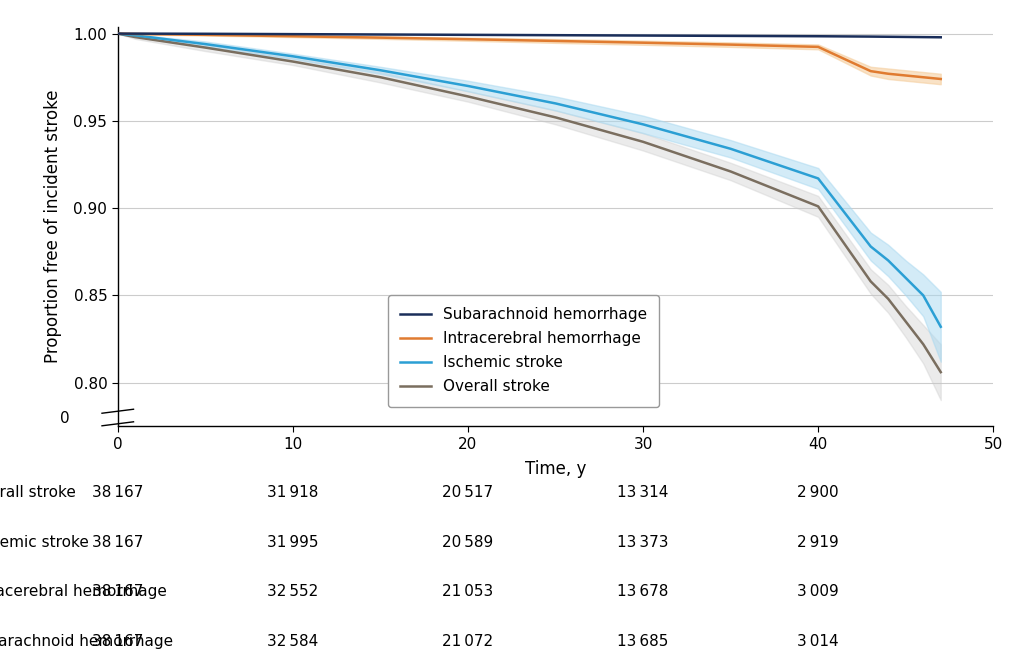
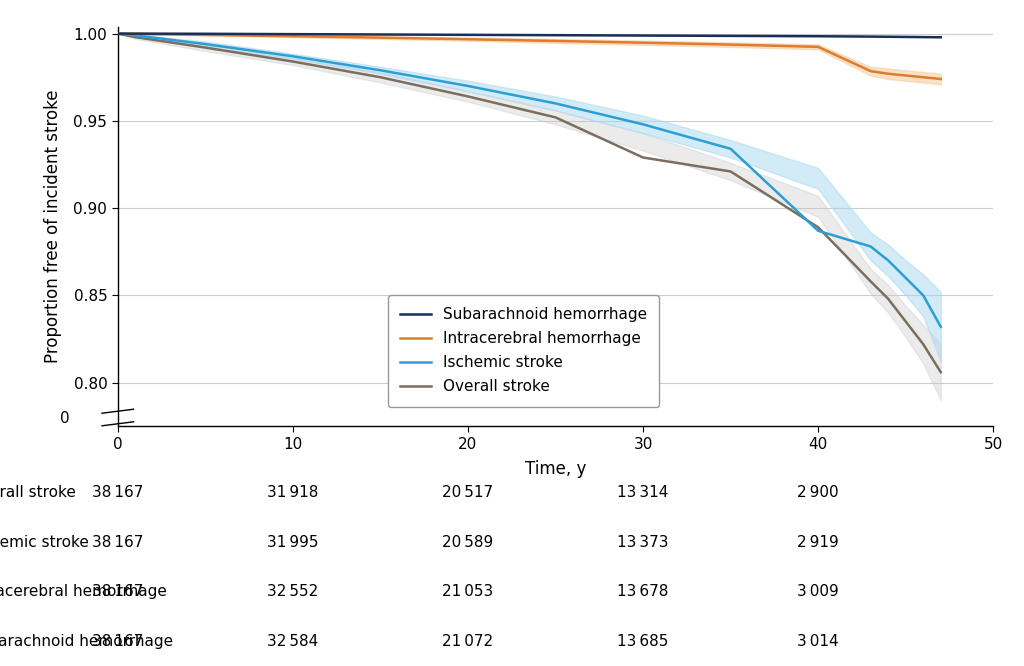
Overall stroke/30: 0.938 -> 0.929
Ischemic stroke/40: 0.917 -> 0.887
Overall stroke/40: 0.901 -> 0.889
